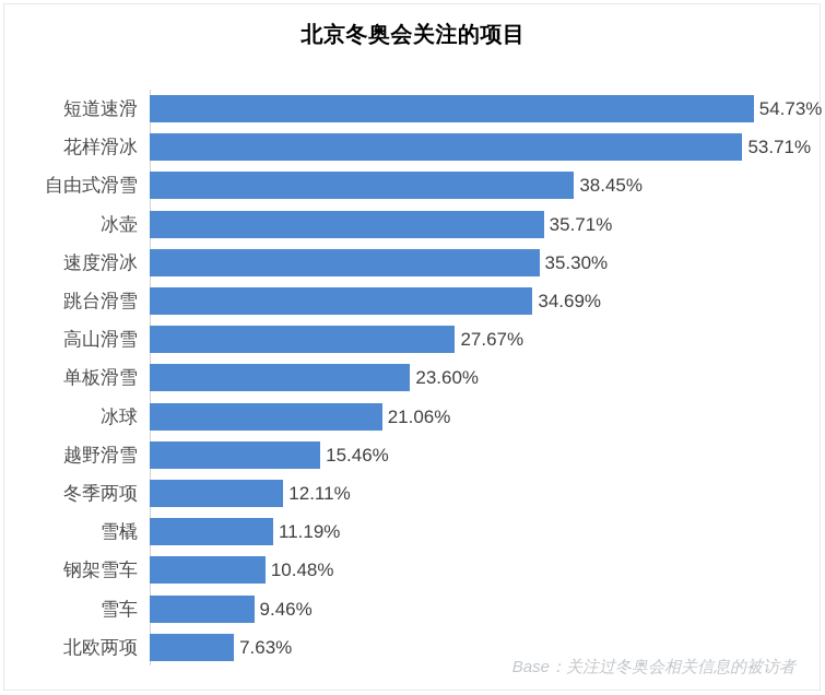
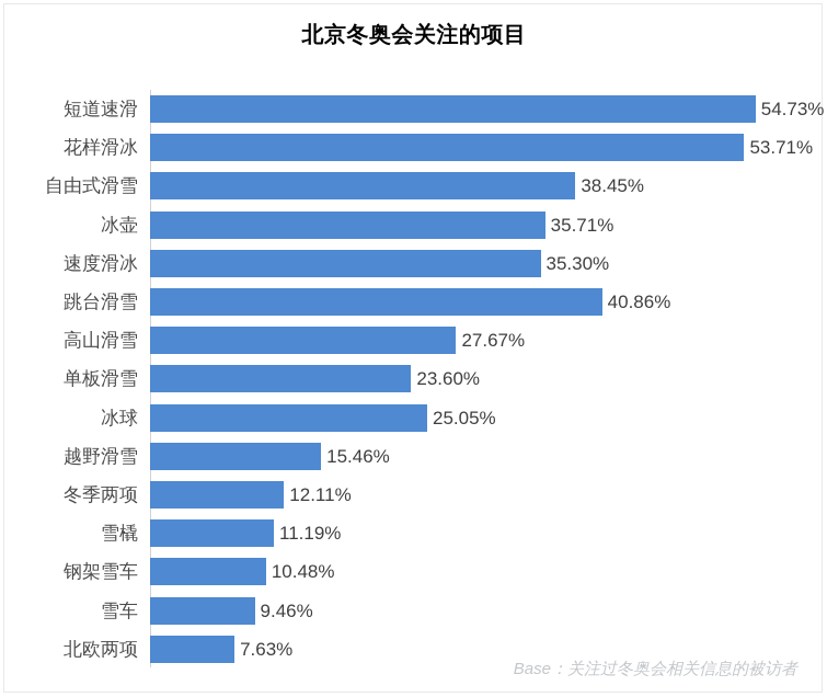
跳台滑雪: 34.69% -> 40.86%
冰球: 21.06% -> 25.05%
